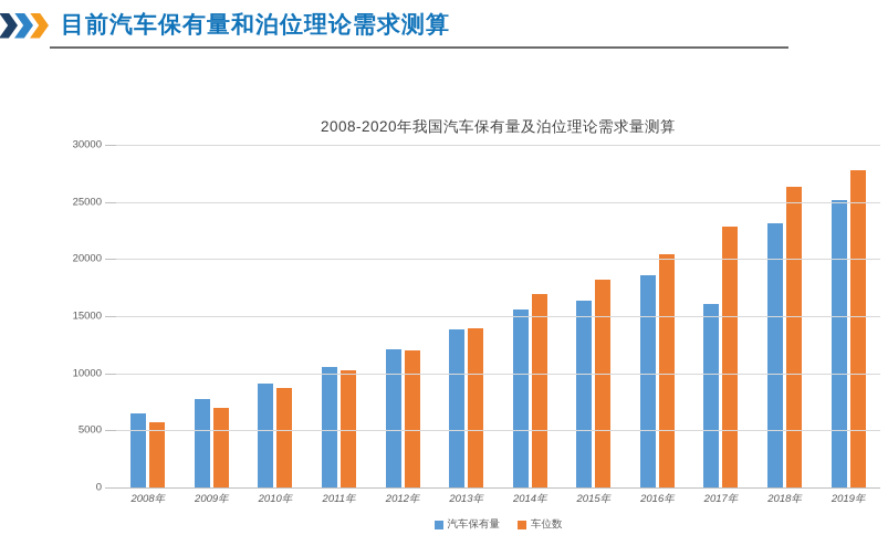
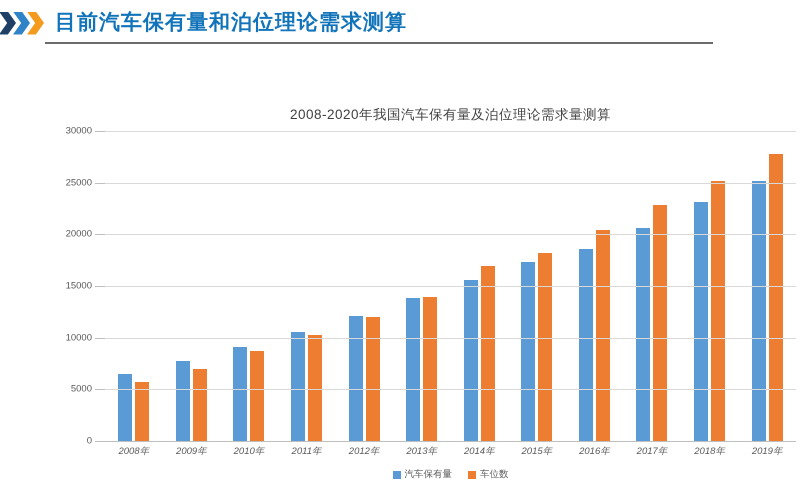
汽车保有量/2015年: 16400 -> 17300
汽车保有量/2017年: 16100 -> 20600
车位数/2018年: 26300 -> 25200
